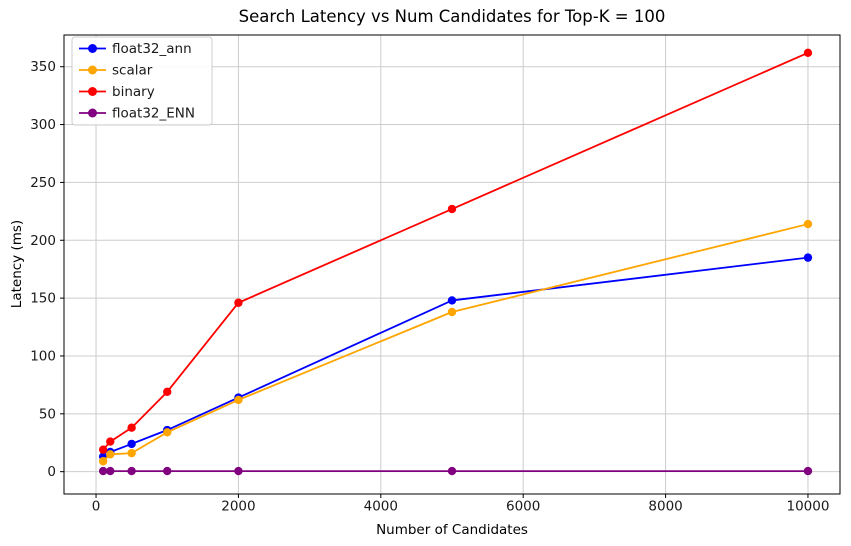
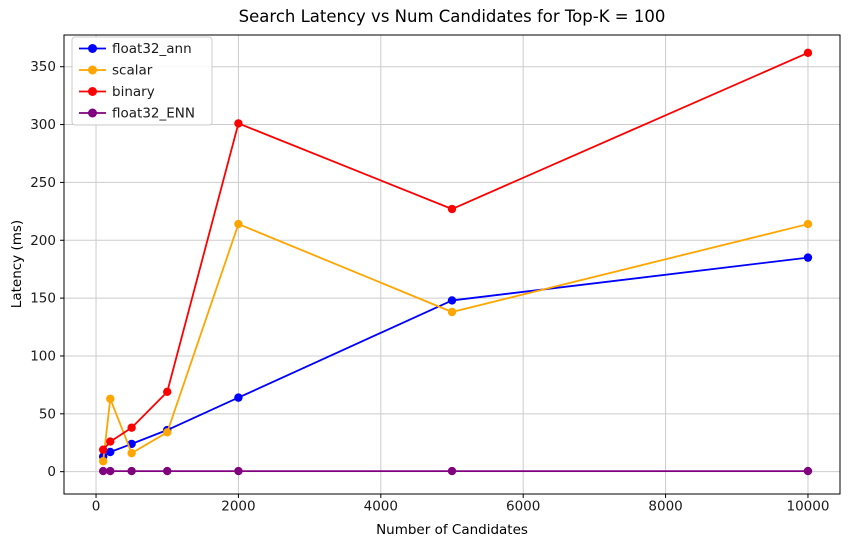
scalar/200: 15 -> 63
scalar/2000: 62 -> 214
binary/2000: 146 -> 301
